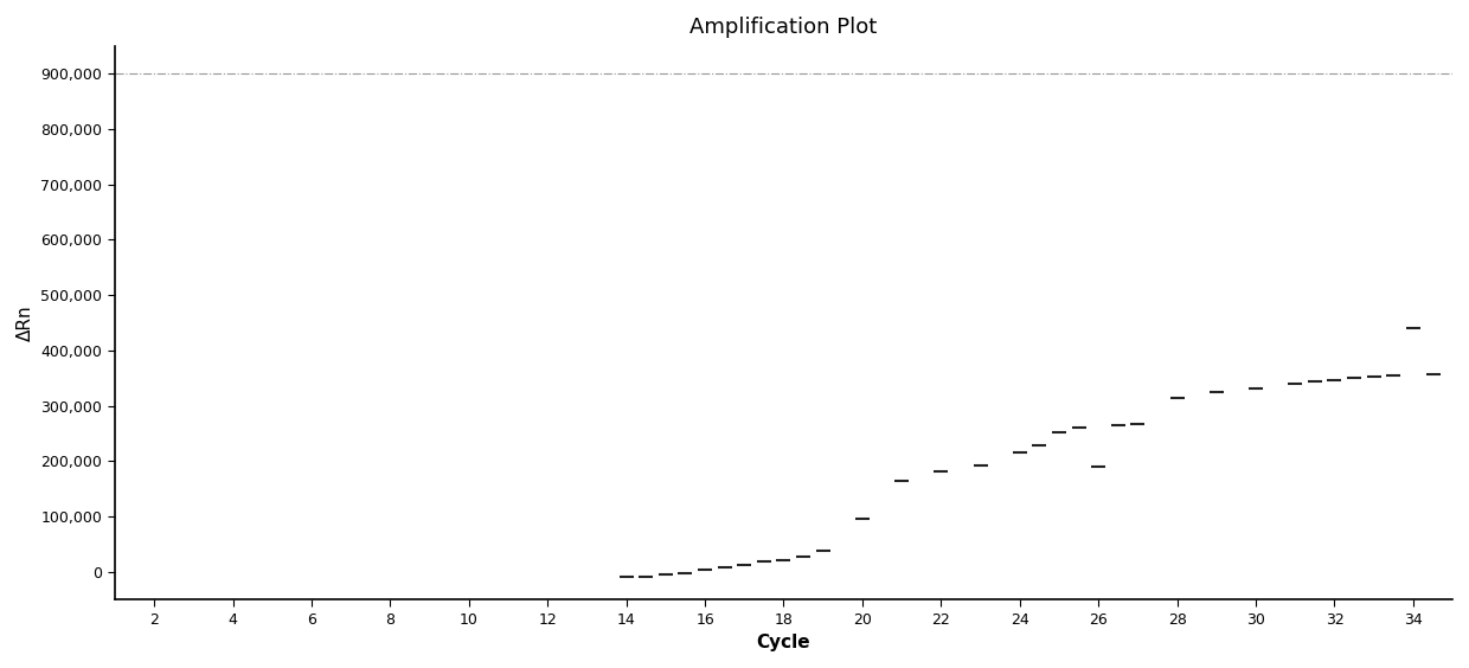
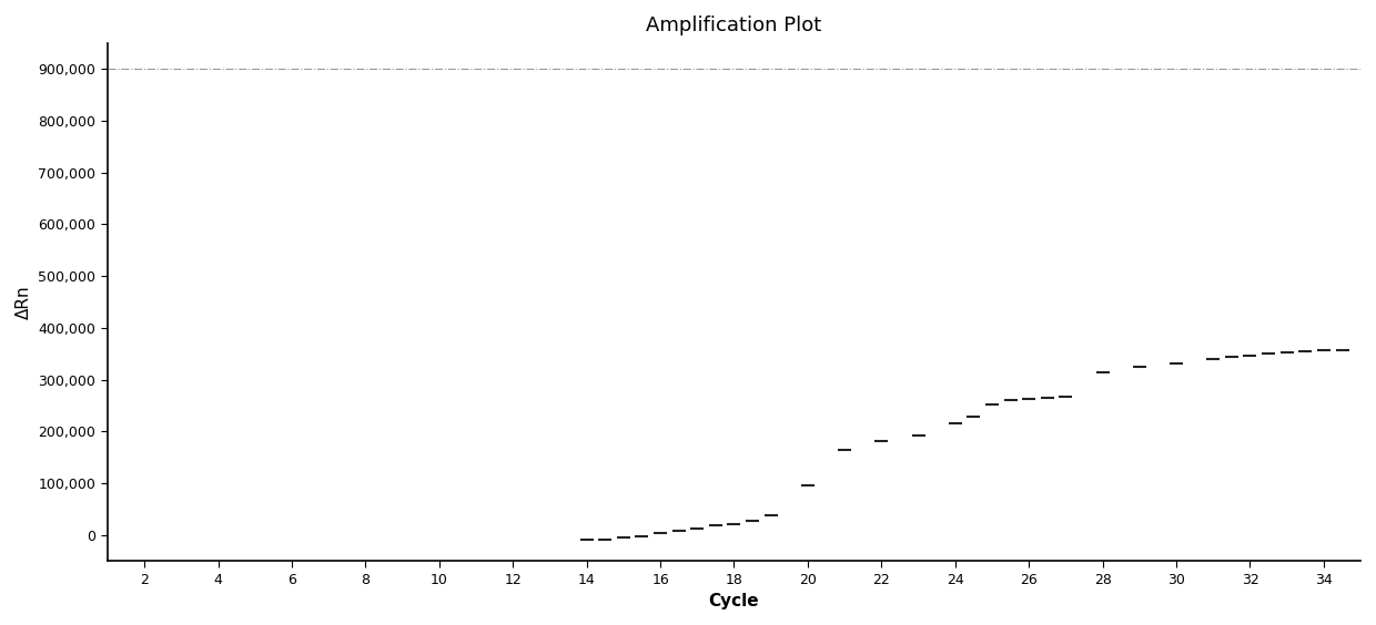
26: 190,000 -> 263,000
34: 440,000 -> 356,000
